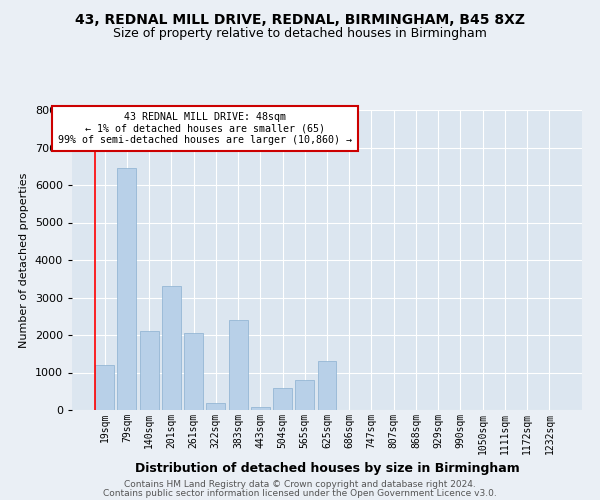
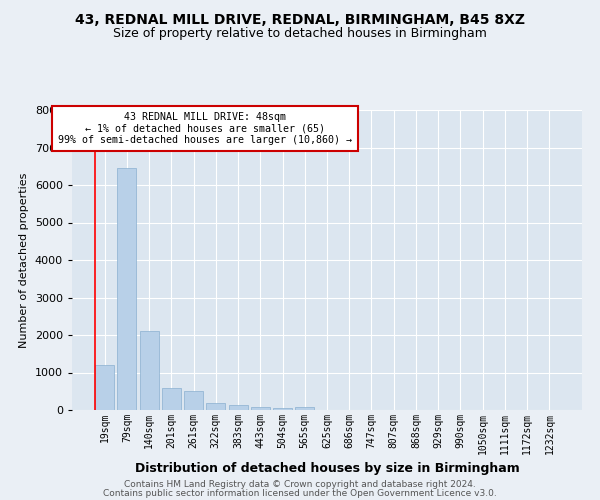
201sqm: 3300 -> 600
261sqm: 2050 -> 520
383sqm: 2400 -> 130
504sqm: 600 -> 60
565sqm: 800 -> 80
625sqm: 1300 -> 0
